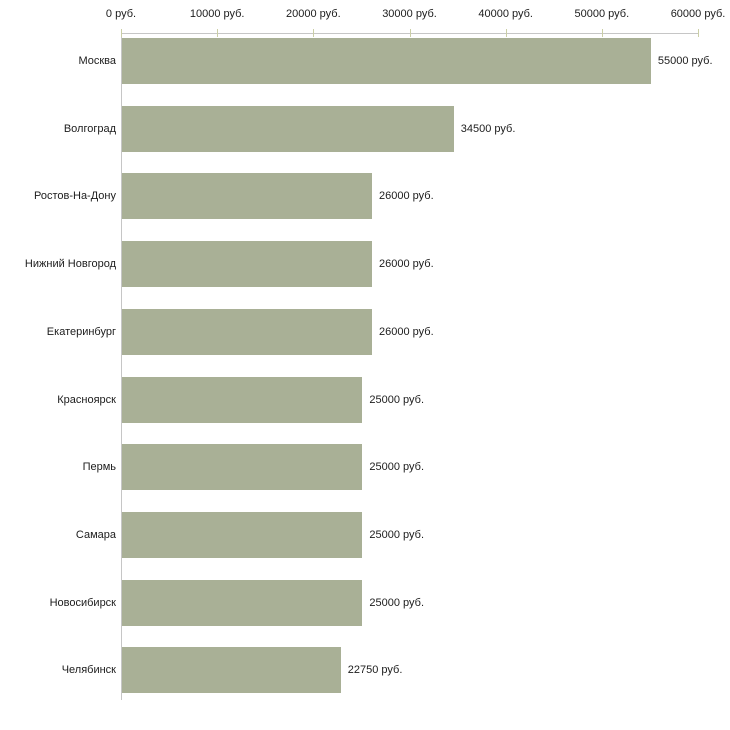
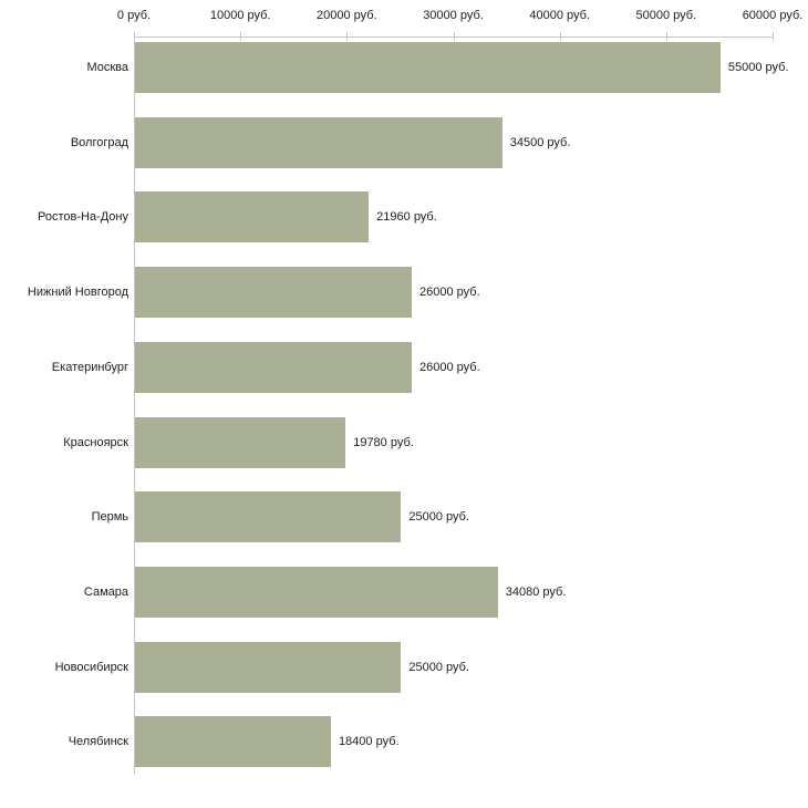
Ростов-На-Дону: 26000 -> 21960
Красноярск: 25000 -> 19780
Самара: 25000 -> 34080
Челябинск: 22750 -> 18400
